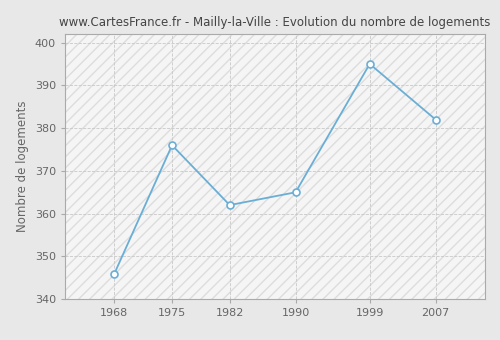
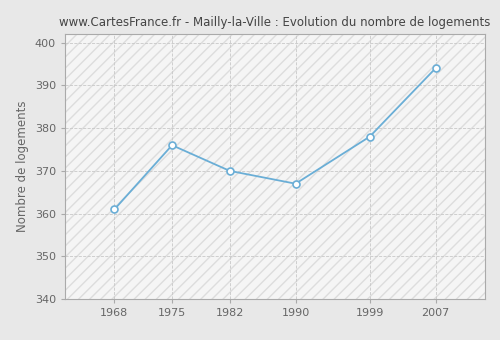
1968: 346 -> 361
1982: 362 -> 370
1990: 365 -> 367
1999: 395 -> 378
2007: 382 -> 394
